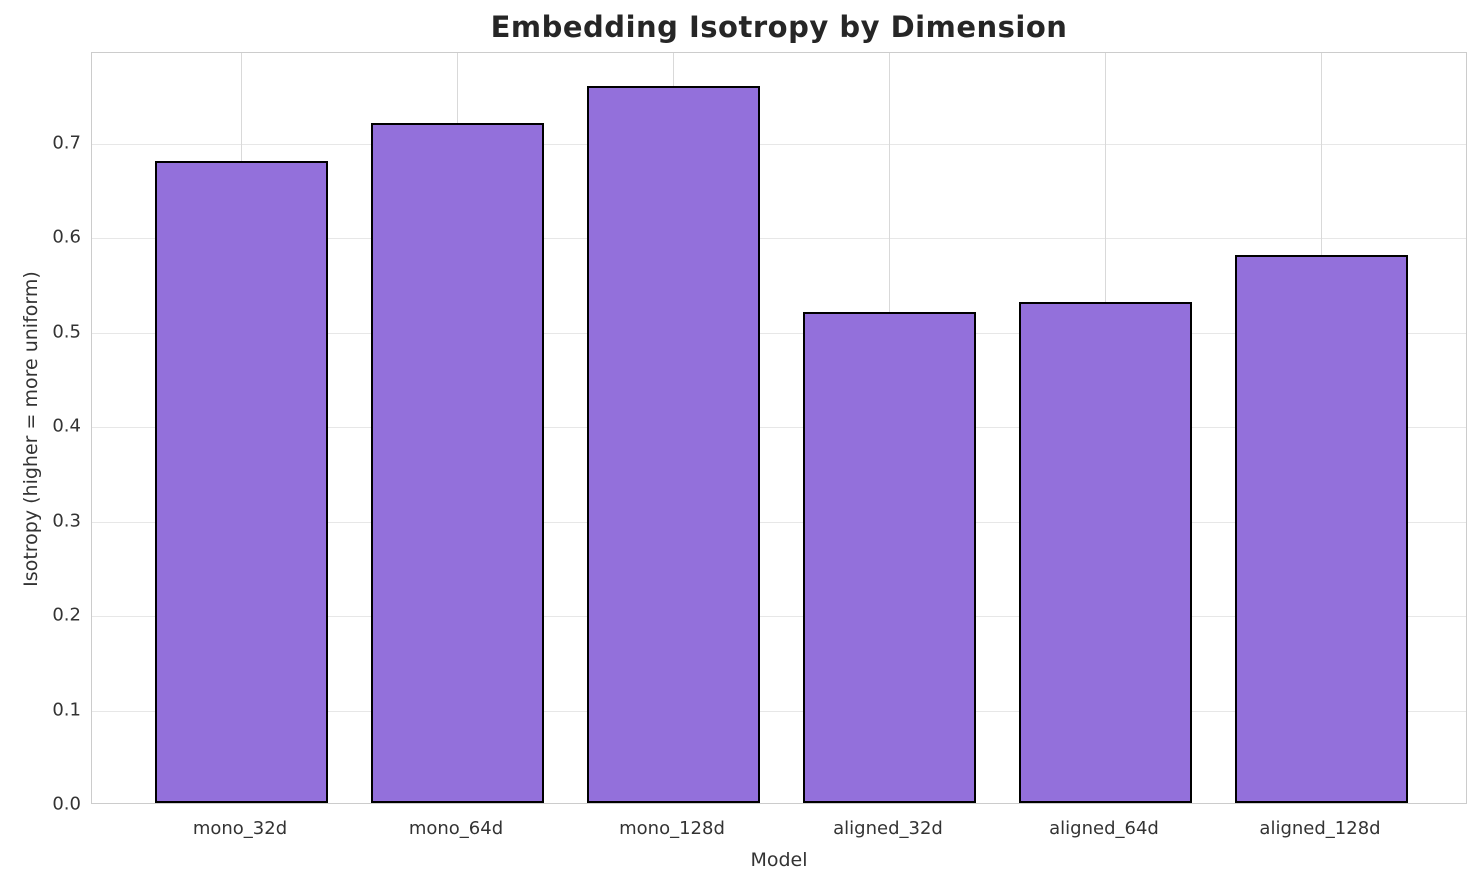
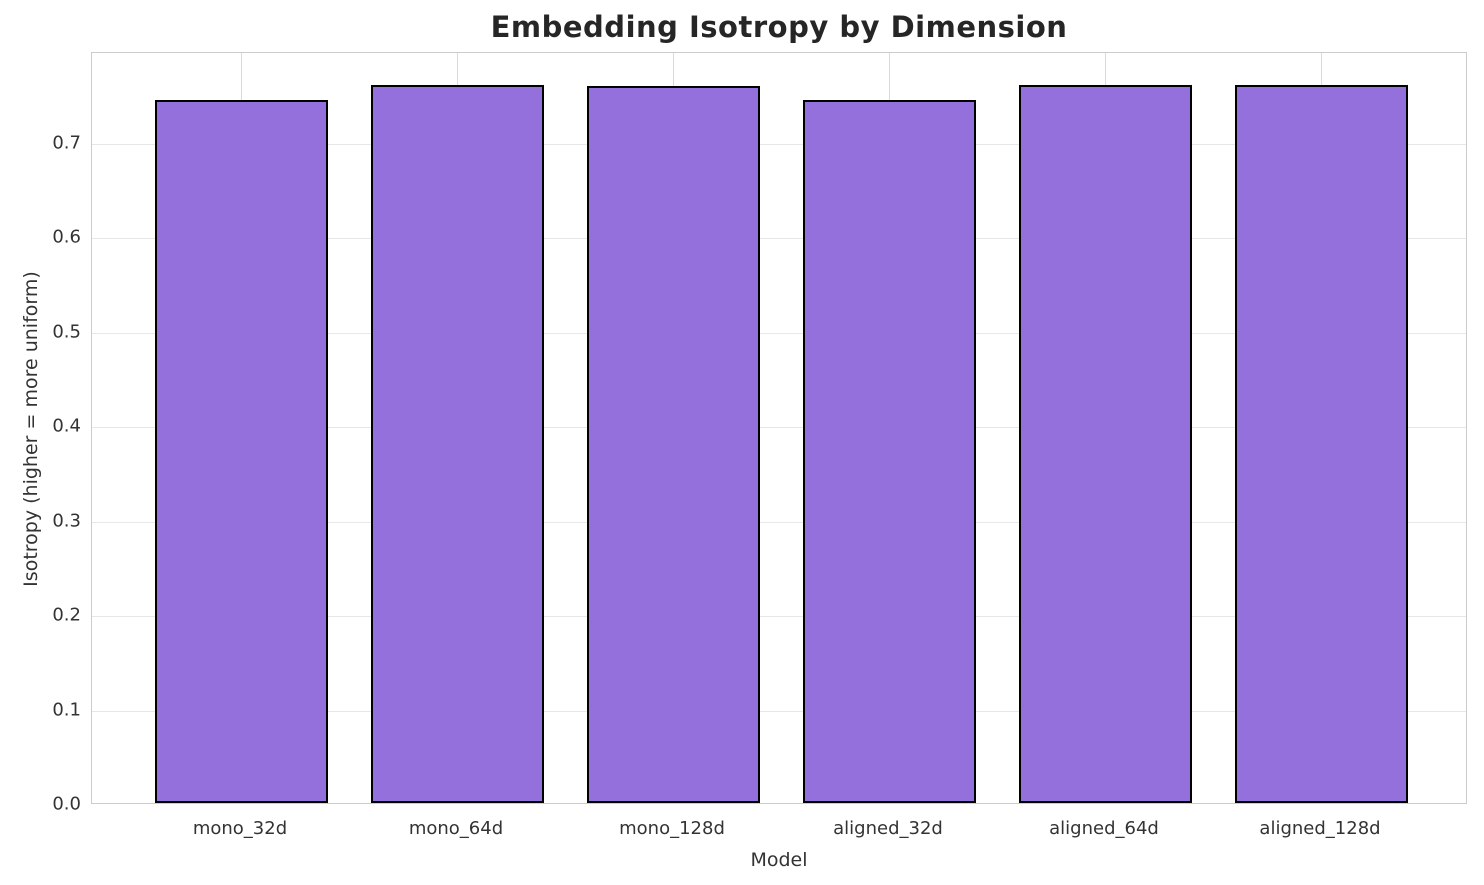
mono_32d: 0.68 -> 0.74
mono_64d: 0.72 -> 0.76
aligned_32d: 0.52 -> 0.74
aligned_64d: 0.53 -> 0.76
aligned_128d: 0.58 -> 0.76
